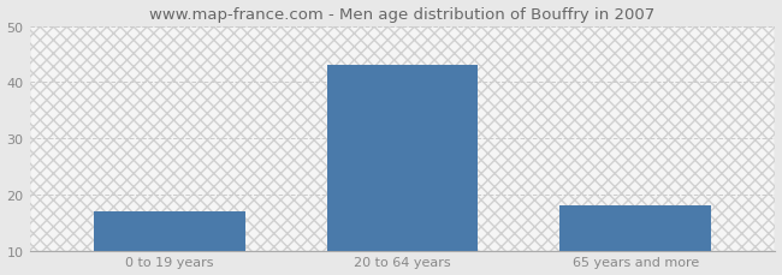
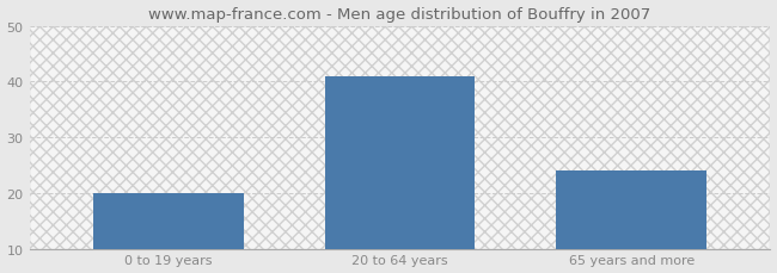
0 to 19 years: 17 -> 20
20 to 64 years: 43 -> 41
65 years and more: 18 -> 24
